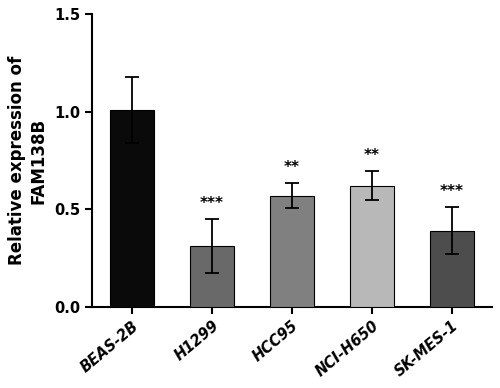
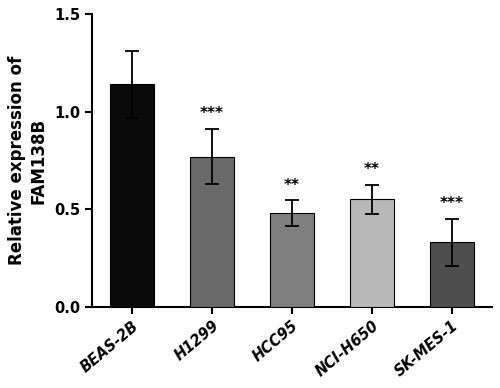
BEAS-2B: 1.01 -> 1.14
H1299: 0.31 -> 0.77
HCC95: 0.57 -> 0.48
NCI-H650: 0.62 -> 0.55
SK-MES-1: 0.39 -> 0.33
